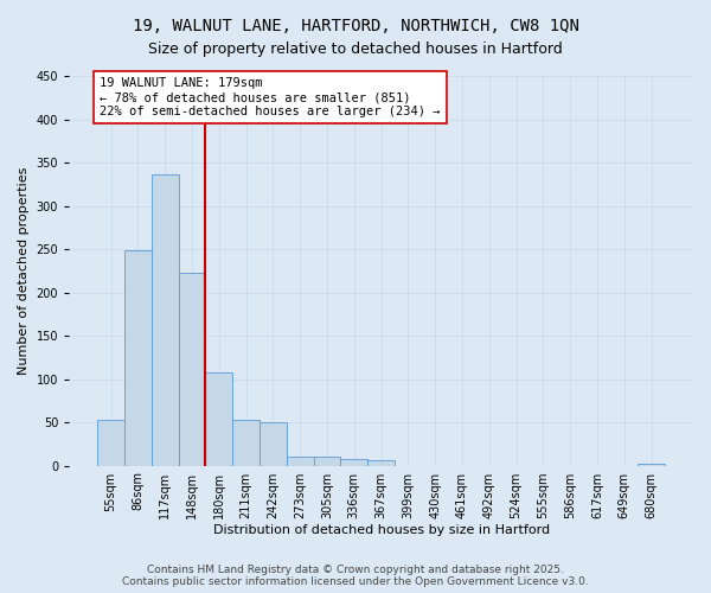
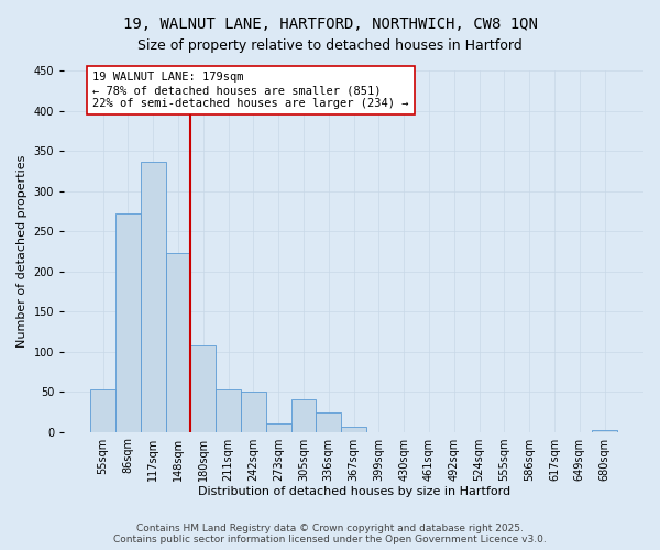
86sqm: 248 -> 272
305sqm: 10 -> 40
336sqm: 8 -> 24
